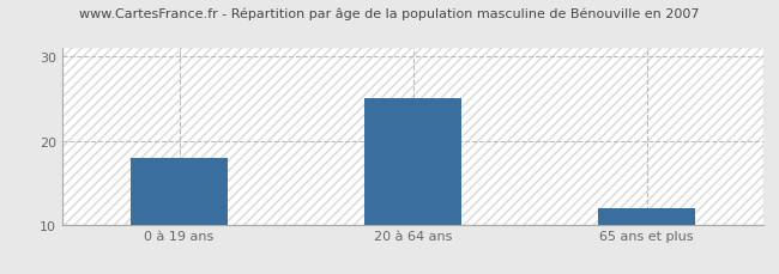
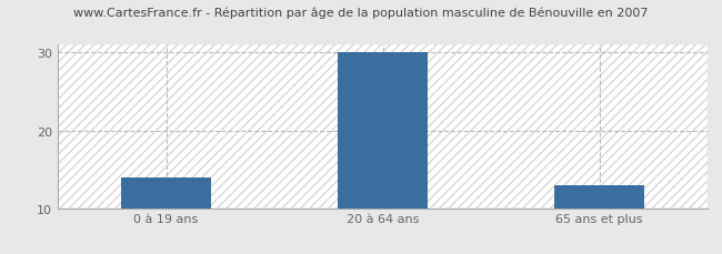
0 à 19 ans: 18 -> 14
20 à 64 ans: 25 -> 30
65 ans et plus: 12 -> 13
